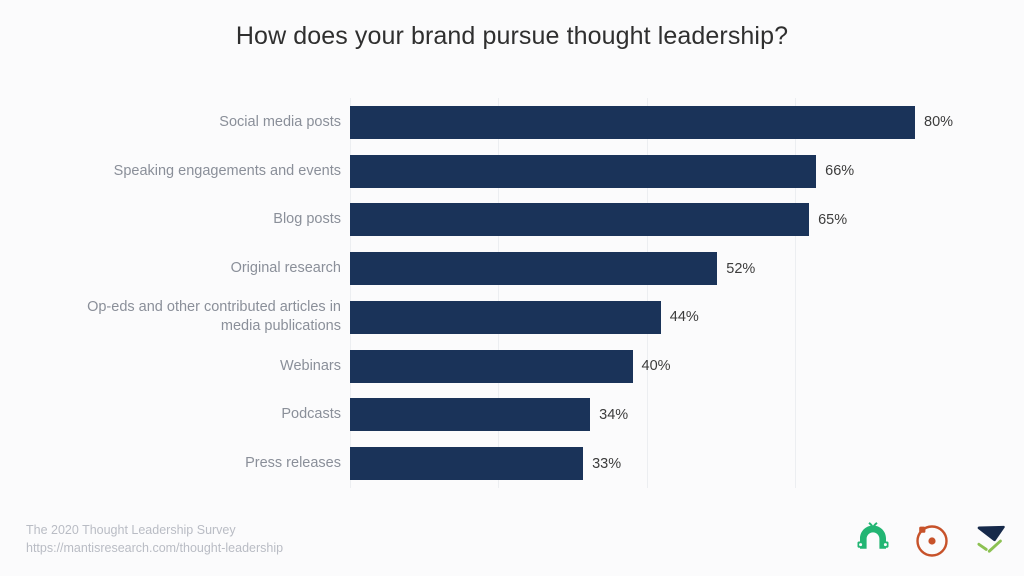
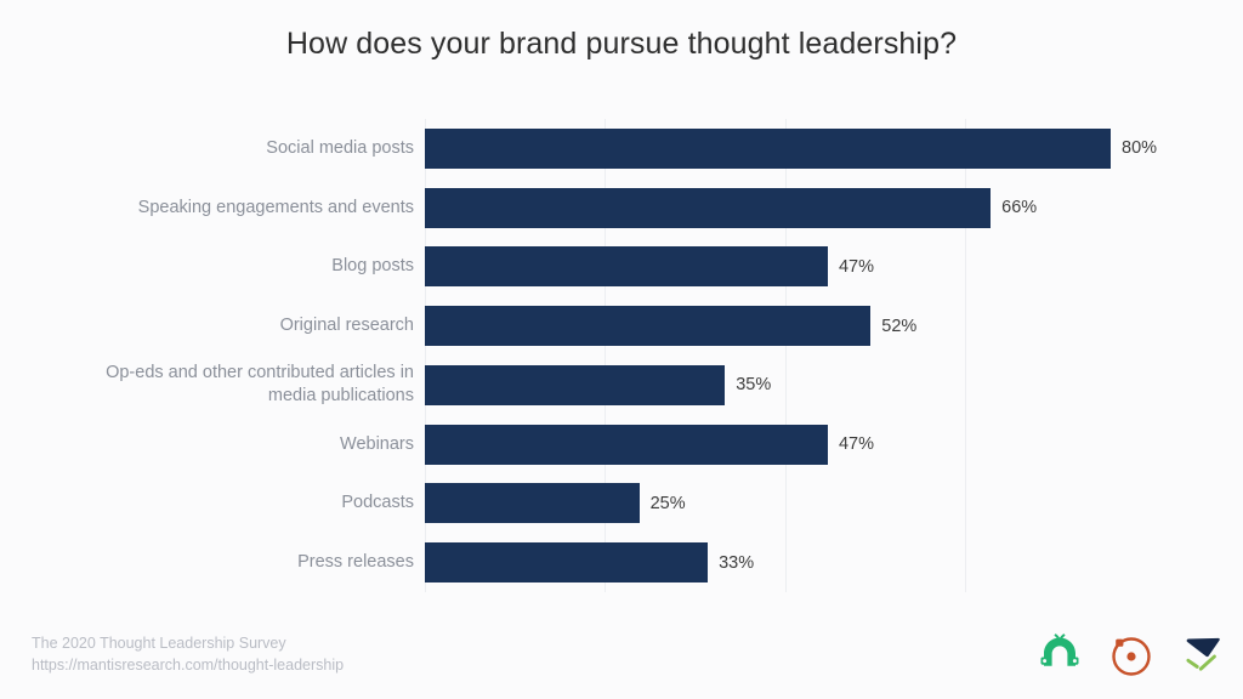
Blog posts: 65% -> 47%
Op-eds and other contributed articles in media publications: 44% -> 35%
Webinars: 40% -> 47%
Podcasts: 34% -> 25%
